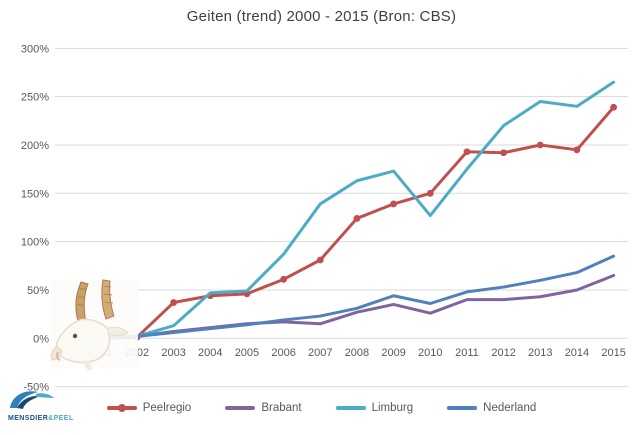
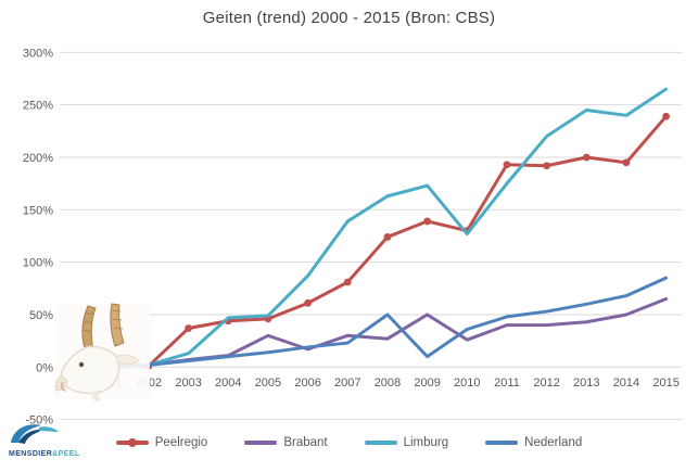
Brabant/2005: 20% -> 30%
Brabant/2007: 20% -> 30%
Nederland/2008: 30% -> 50%
Brabant/2009: 40% -> 50%
Nederland/2009: 40% -> 10%
Peelregio/2010: 150% -> 130%
